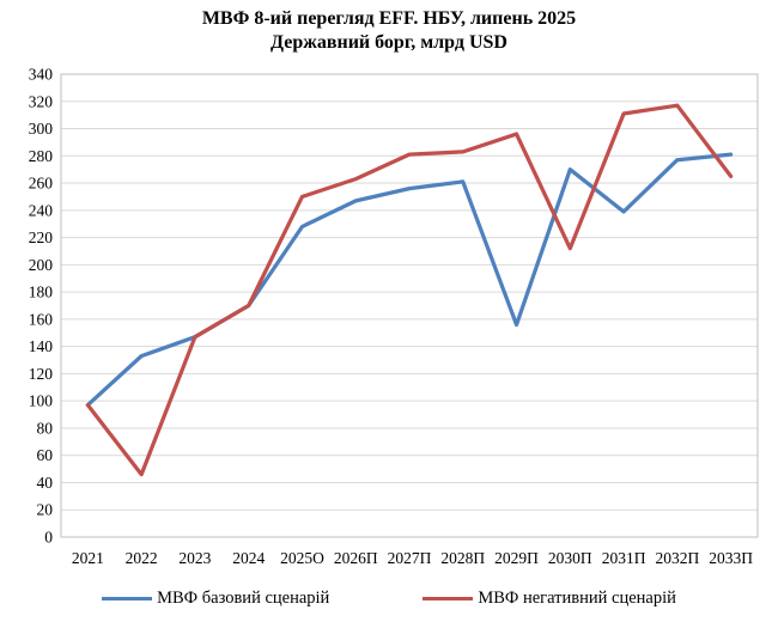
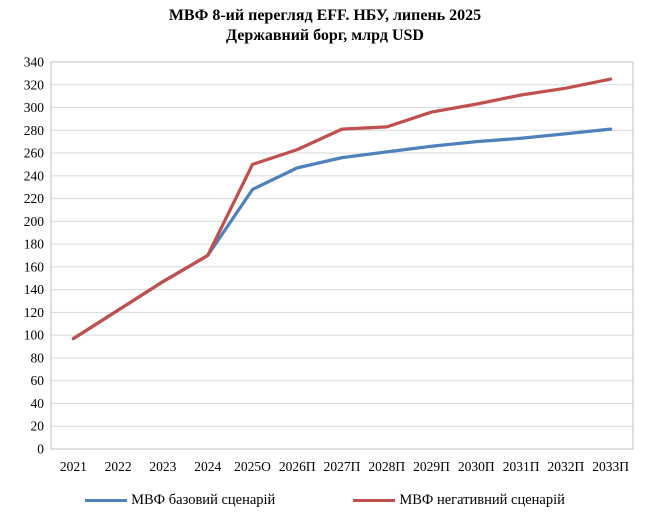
МВФ базовий сценарій/2022: 133 -> 122
МВФ негативний сценарій/2022: 46 -> 122
МВФ базовий сценарій/2029П: 156 -> 266
МВФ негативний сценарій/2030П: 212 -> 303
МВФ базовий сценарій/2031П: 239 -> 273
МВФ негативний сценарій/2033П: 265 -> 325
